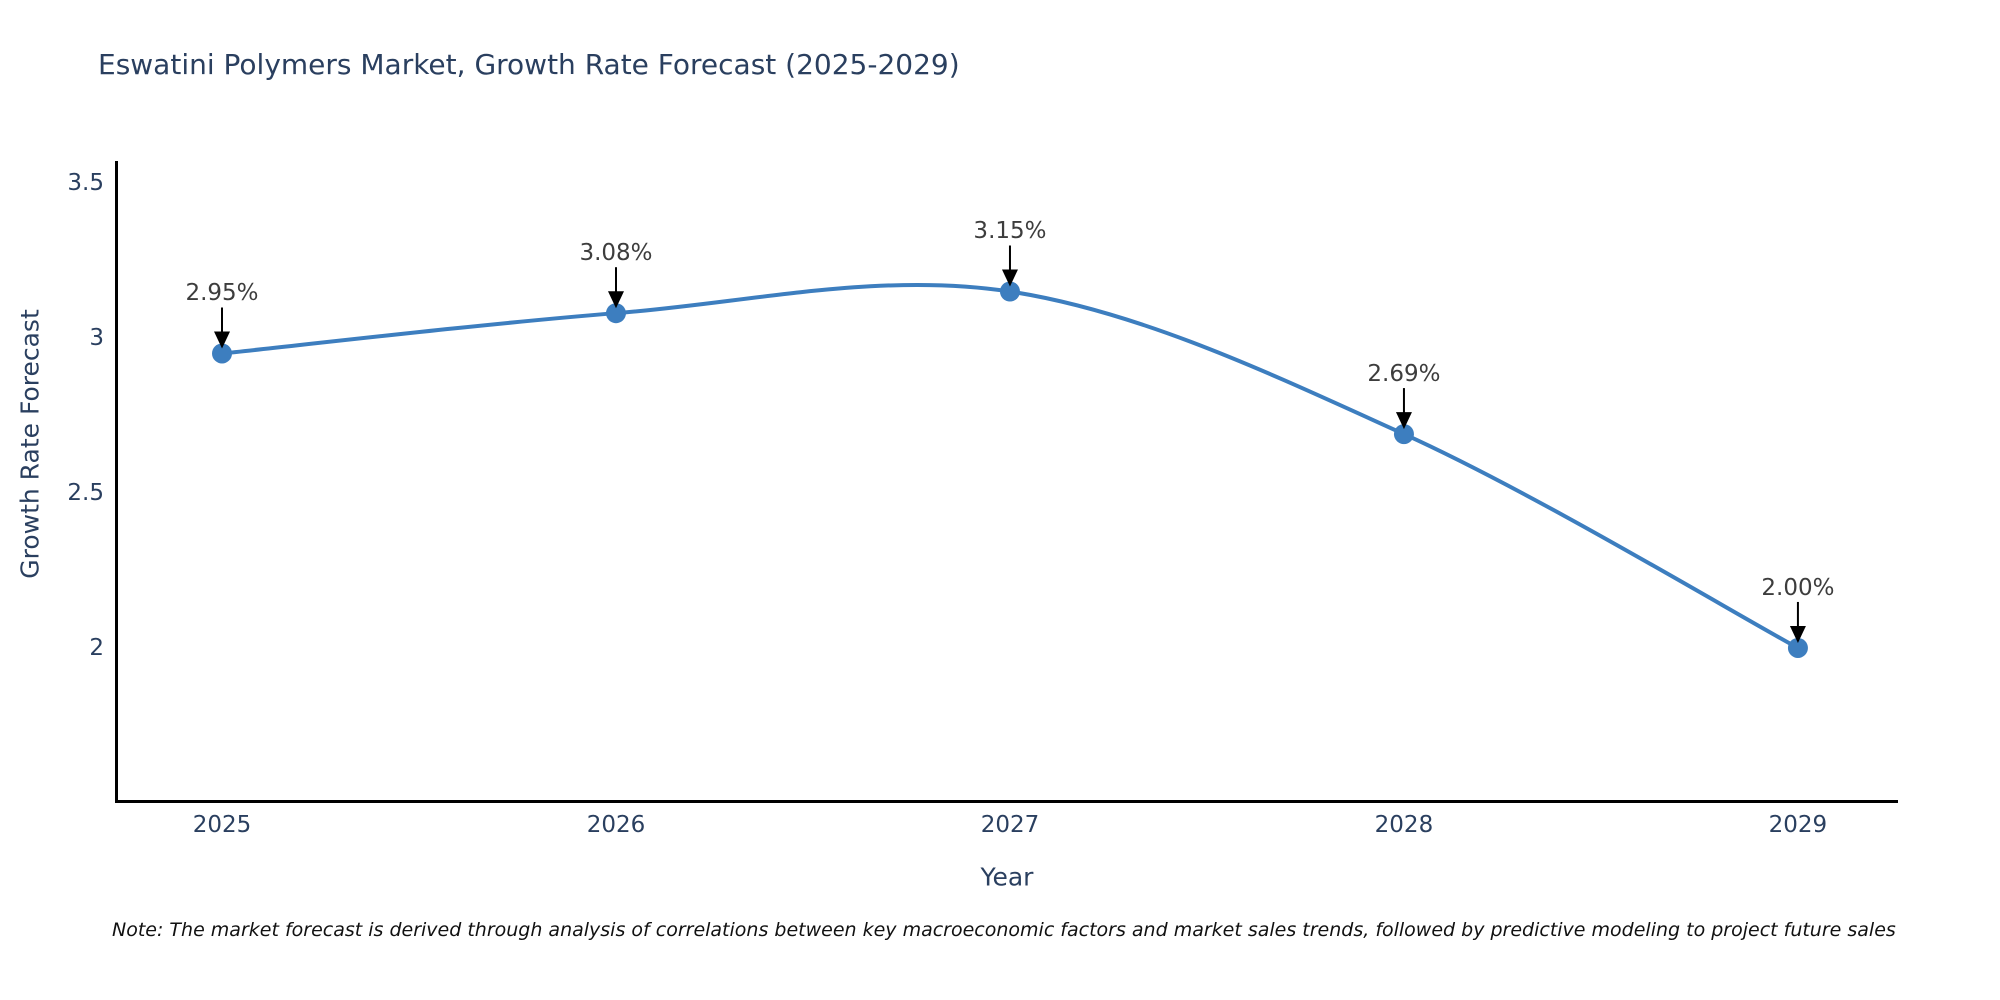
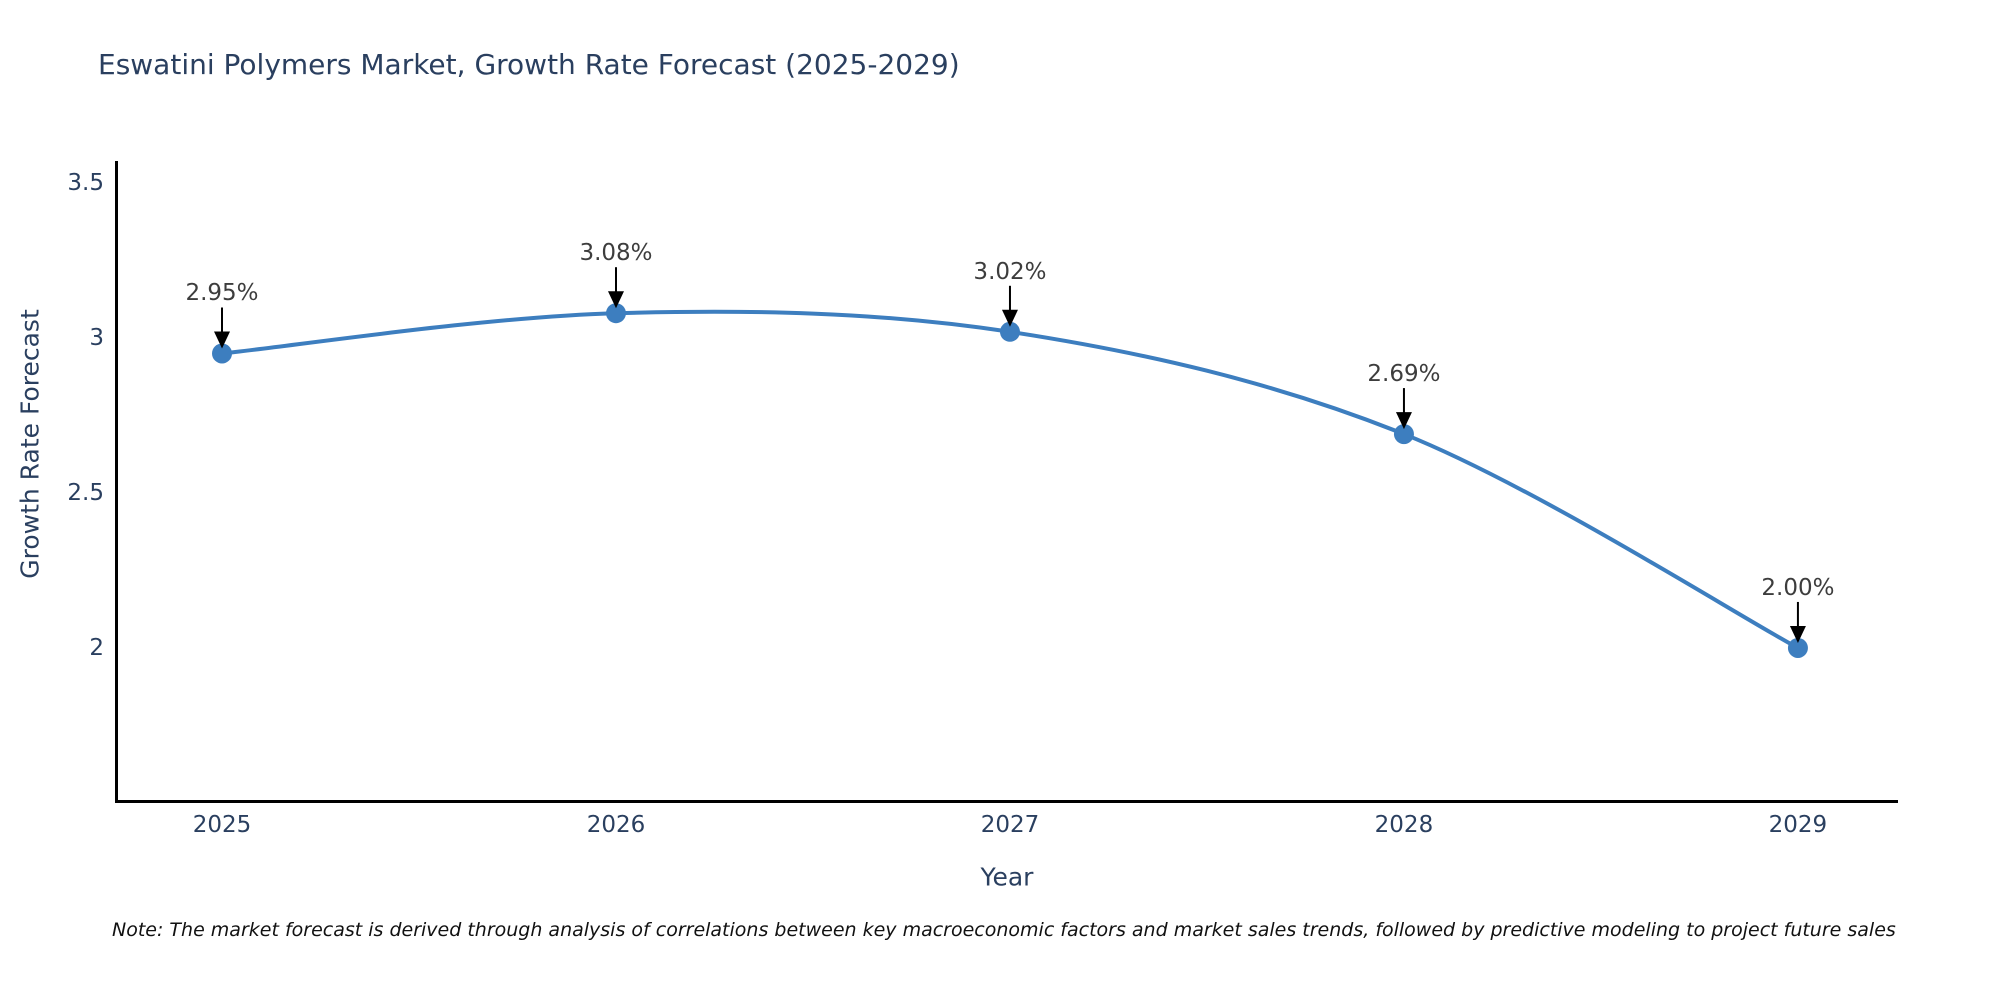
2027: 3.15% -> 3.02%
